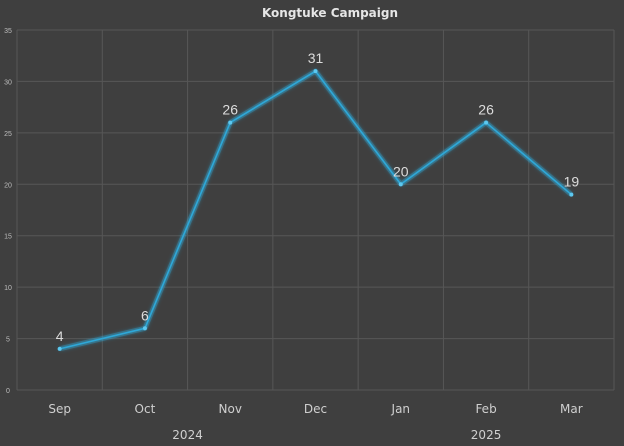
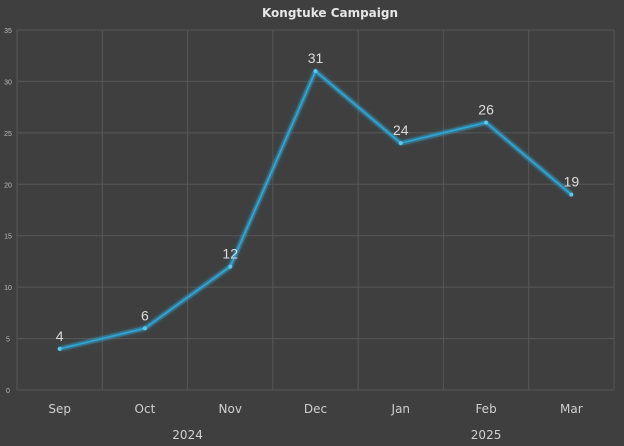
Nov: 26 -> 12
Jan: 20 -> 24
